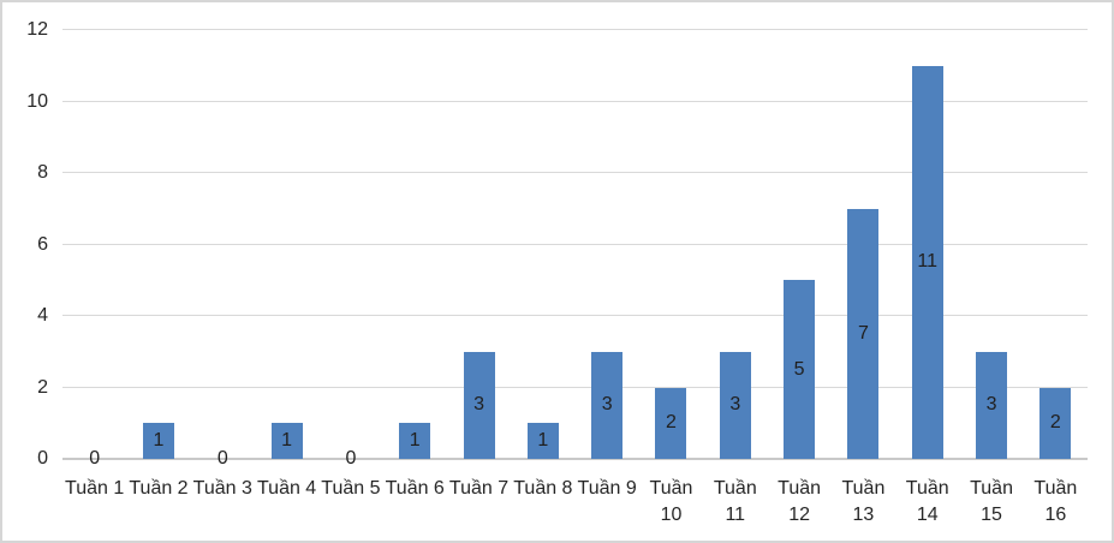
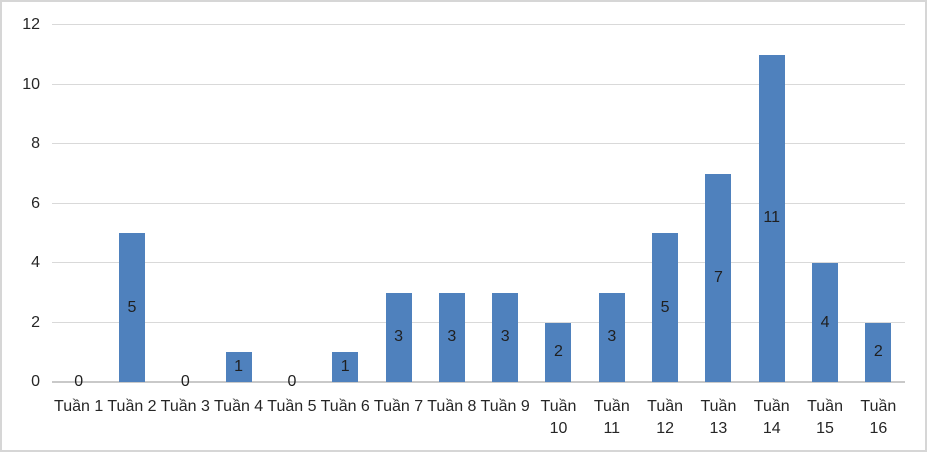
Tuần 2: 1 -> 5
Tuần 8: 1 -> 3
Tuần 15: 3 -> 4
